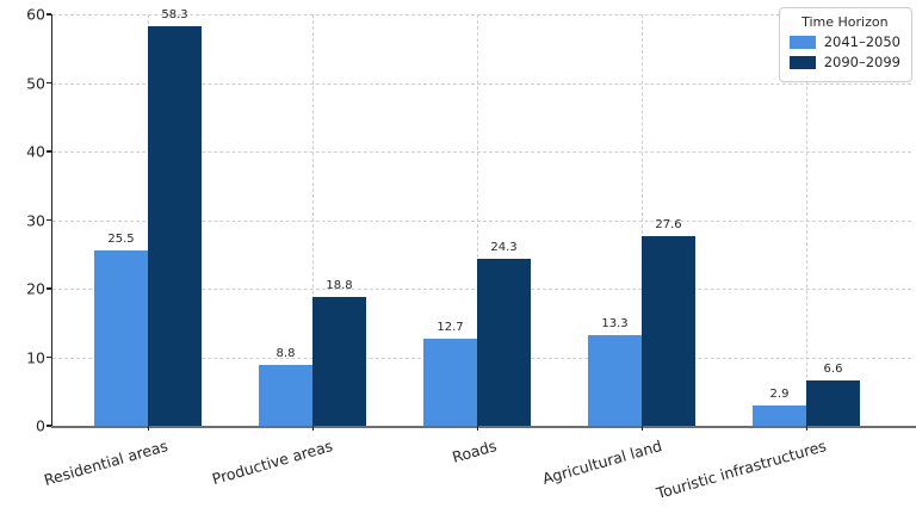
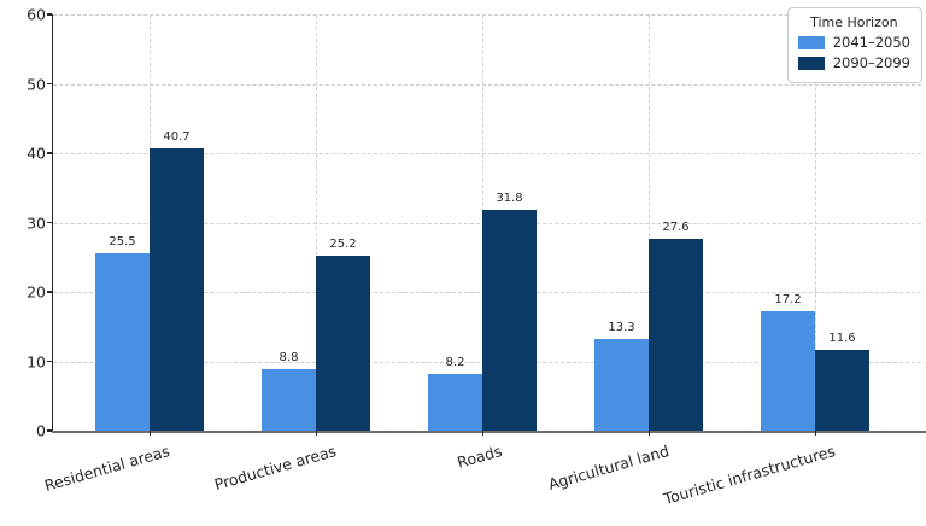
2090–2099/Residential areas: 58.3 -> 40.7
2090–2099/Productive areas: 18.8 -> 25.2
2041–2050/Roads: 12.7 -> 8.2
2090–2099/Roads: 24.3 -> 31.8
2041–2050/Touristic infrastructures: 2.9 -> 17.2
2090–2099/Touristic infrastructures: 6.6 -> 11.6
